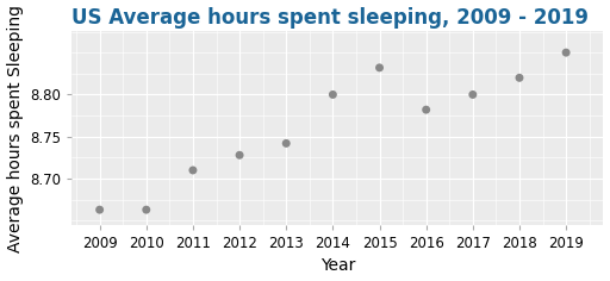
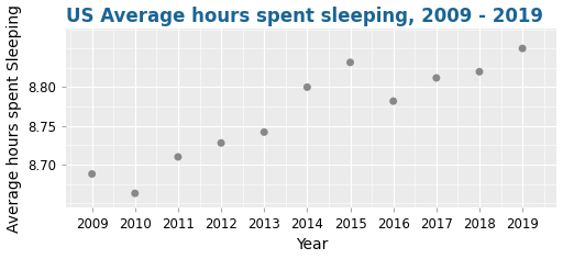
2009: 8.663 -> 8.688
2017: 8.800 -> 8.812
